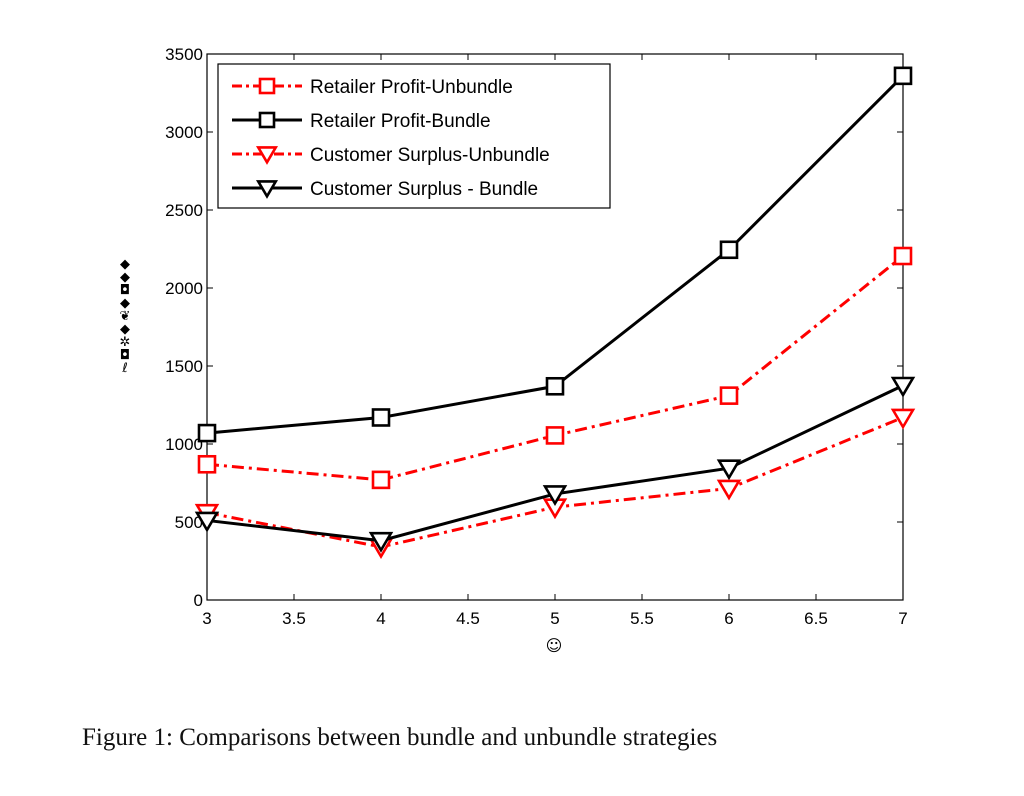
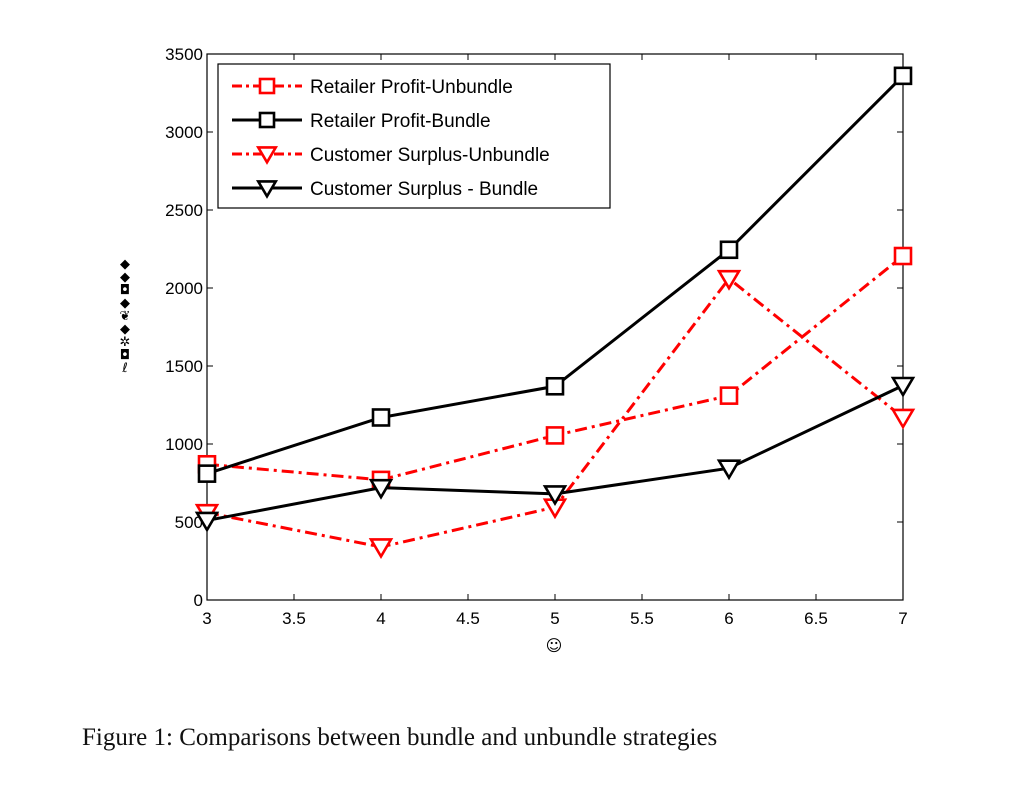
Retailer Profit-Bundle/3: 1070 -> 810
Customer Surplus - Bundle/4: 380 -> 720
Customer Surplus-Unbundle/6: 720 -> 2060
